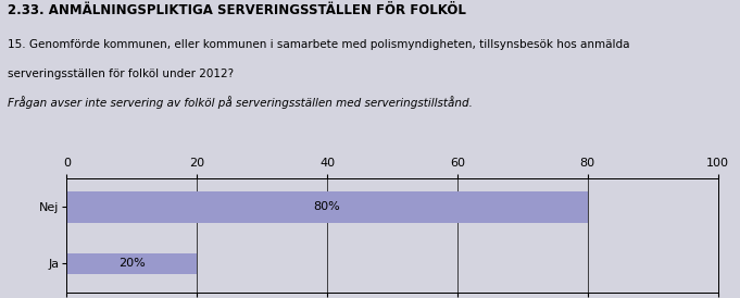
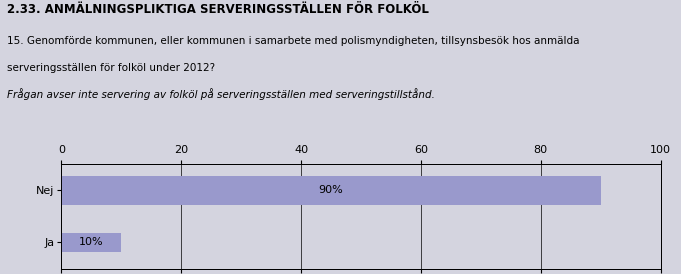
Nej: 80% -> 90%
Ja: 20% -> 10%
